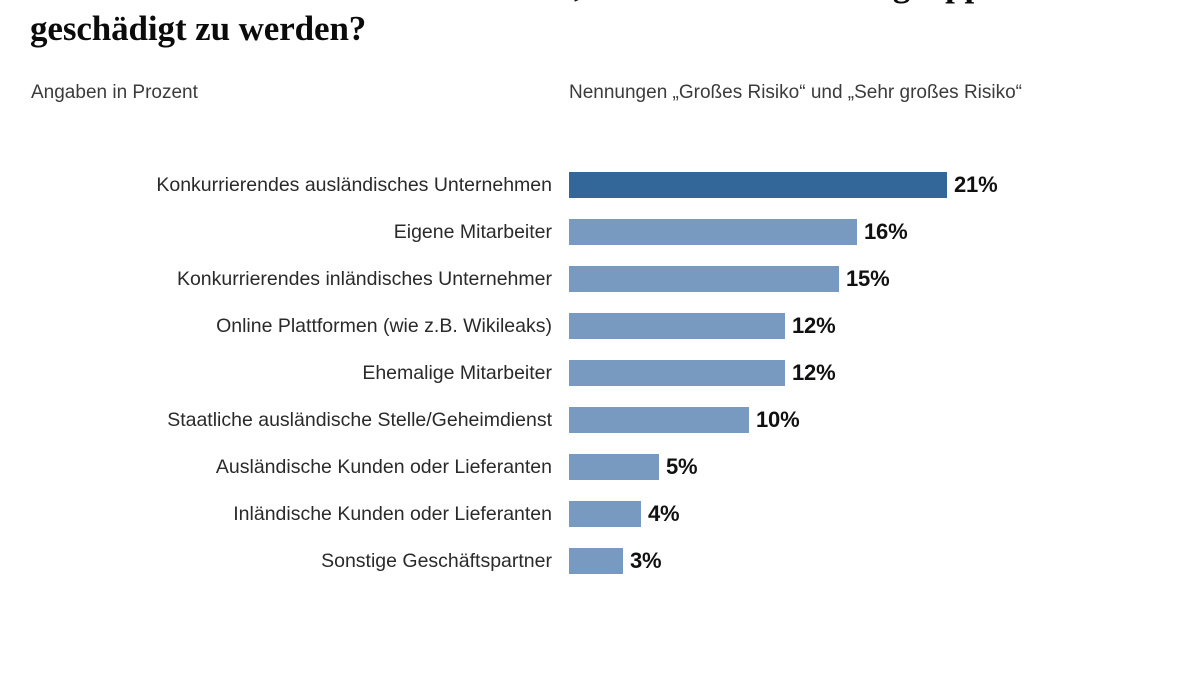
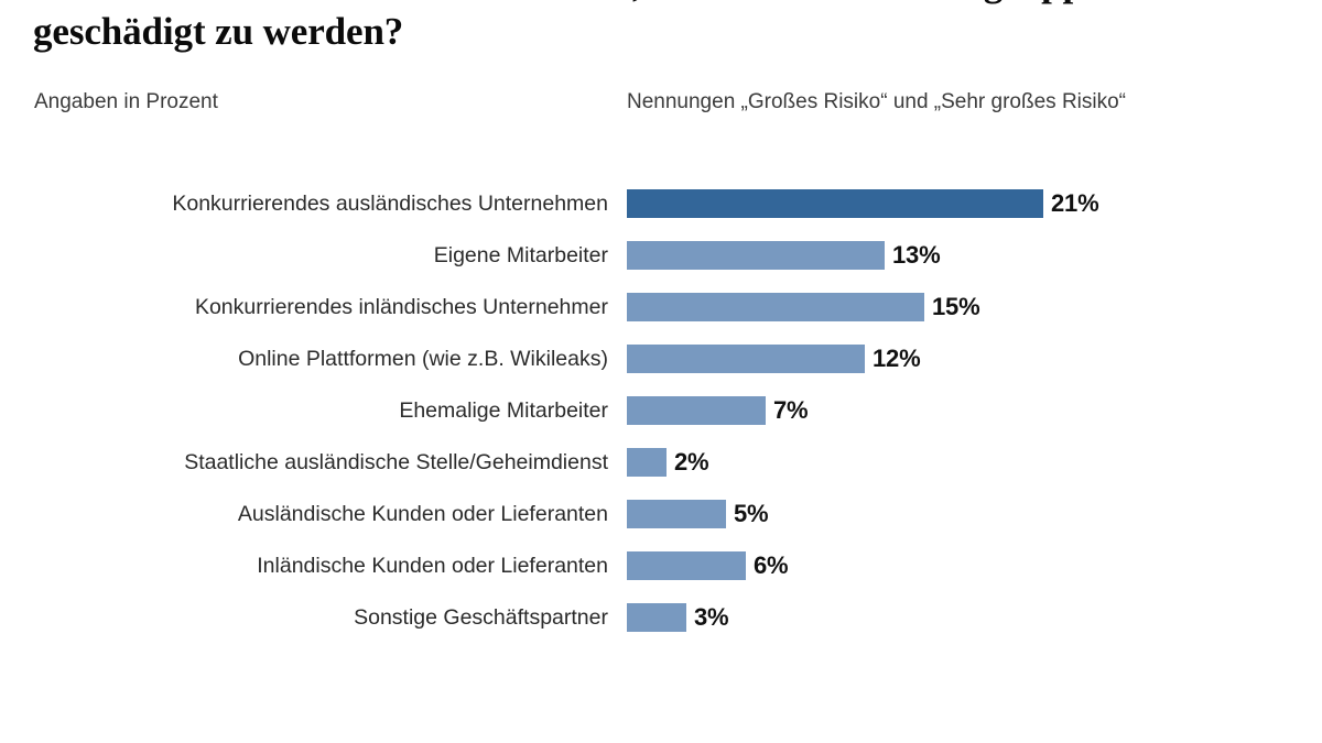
Eigene Mitarbeiter: 16% -> 13%
Ehemalige Mitarbeiter: 12% -> 7%
Staatliche ausländische Stelle/Geheimdienst: 10% -> 2%
Inländische Kunden oder Lieferanten: 4% -> 6%
